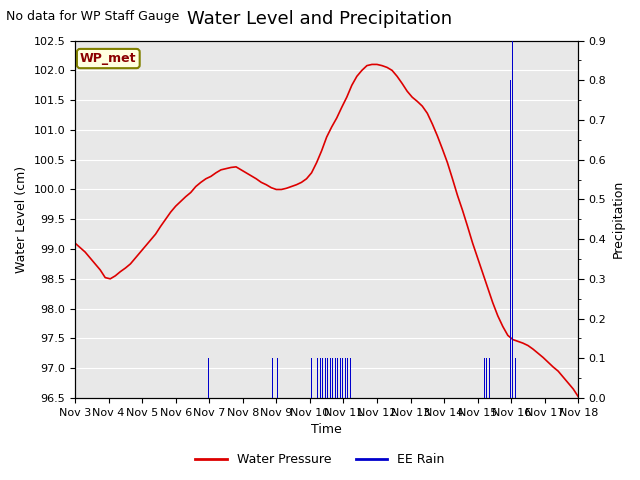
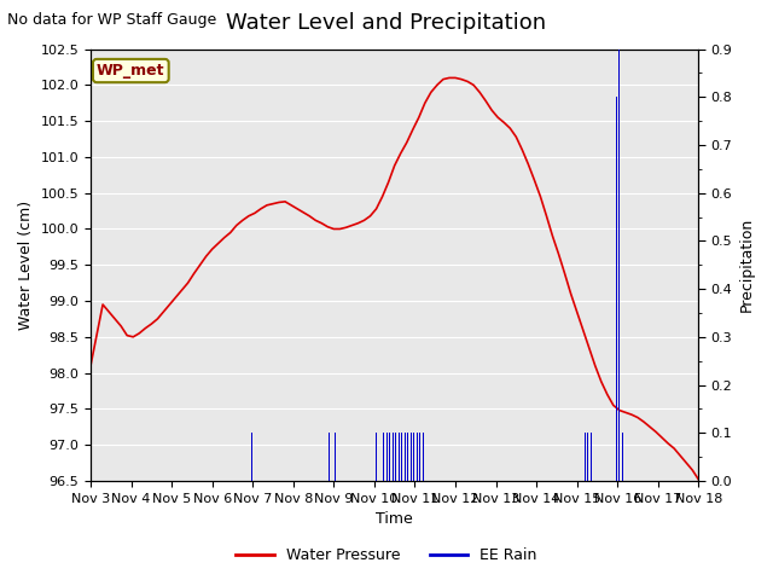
Water Pressure/Nov 3: 99.10 -> 98.10
